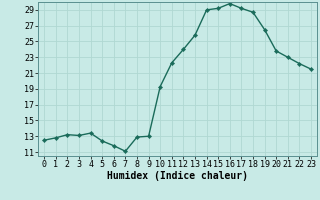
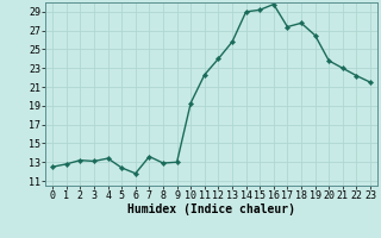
7: 11.1 -> 13.6
17: 29.2 -> 27.4
18: 28.7 -> 27.8
